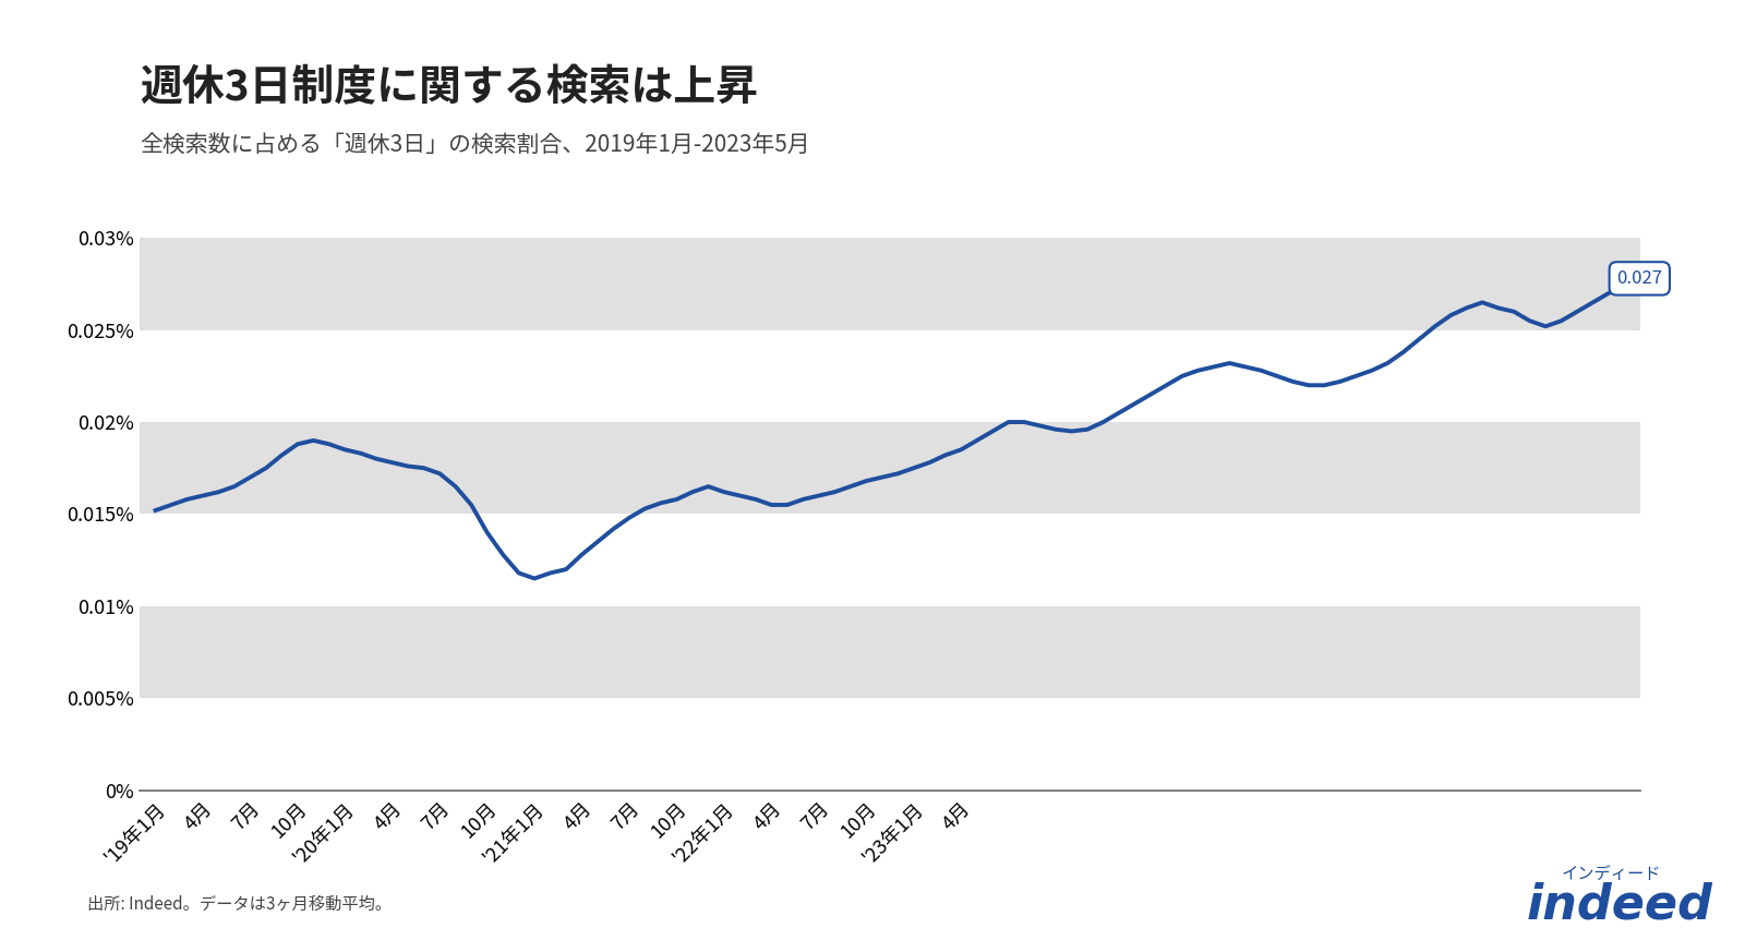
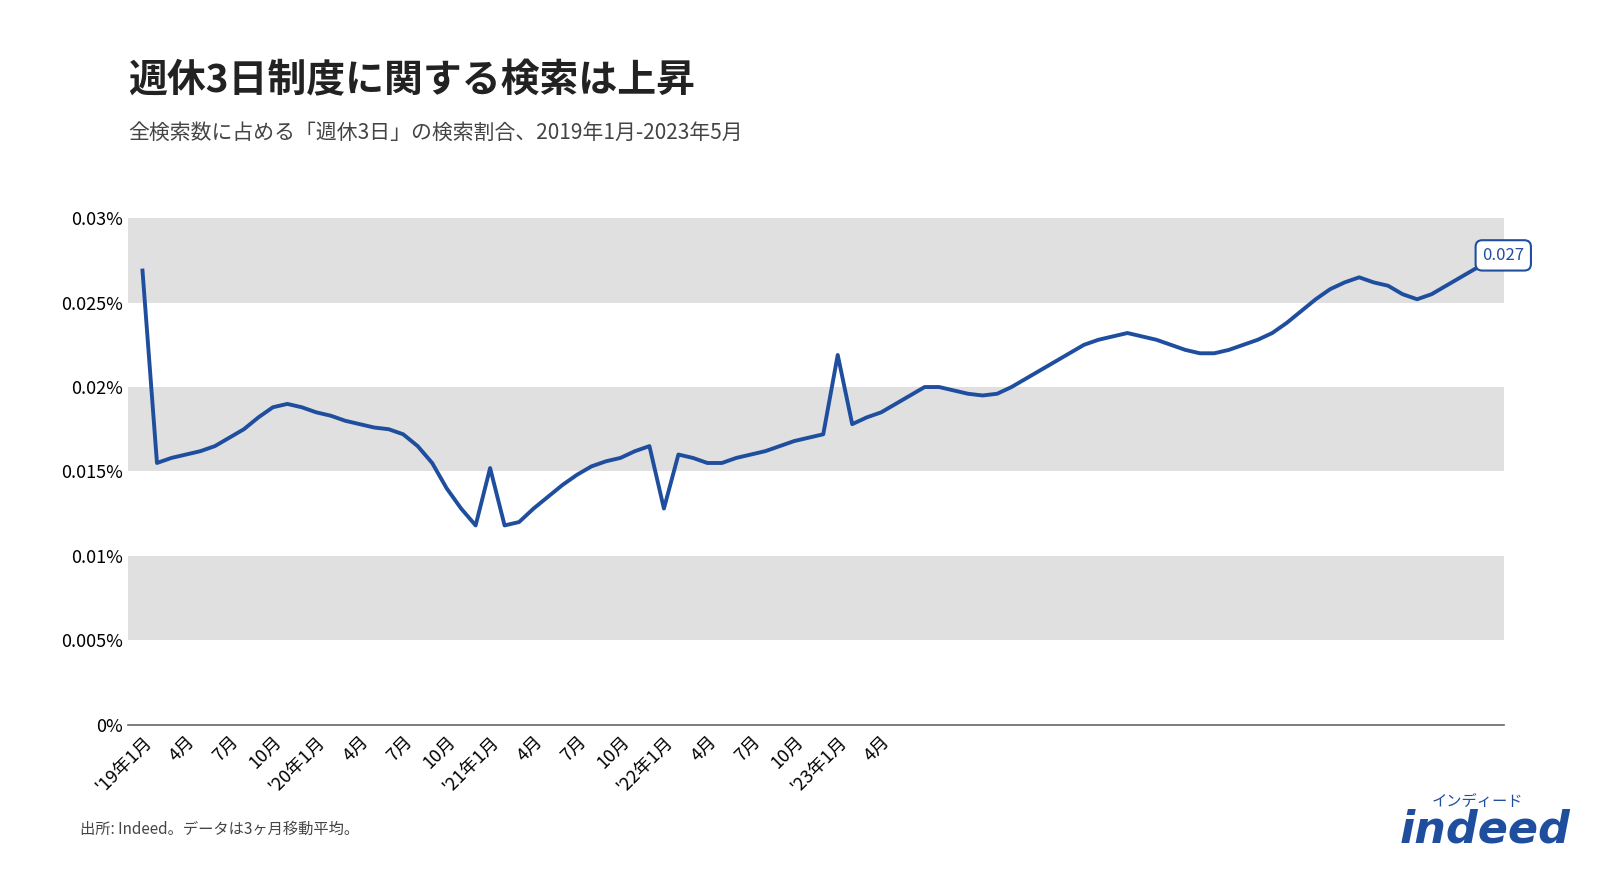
'19年1月: 0.0152% -> 0.0269%
'21年1月: 0.0115% -> 0.0152%
'22年1月: 0.0162% -> 0.0128%
'23年1月: 0.0175% -> 0.0219%
